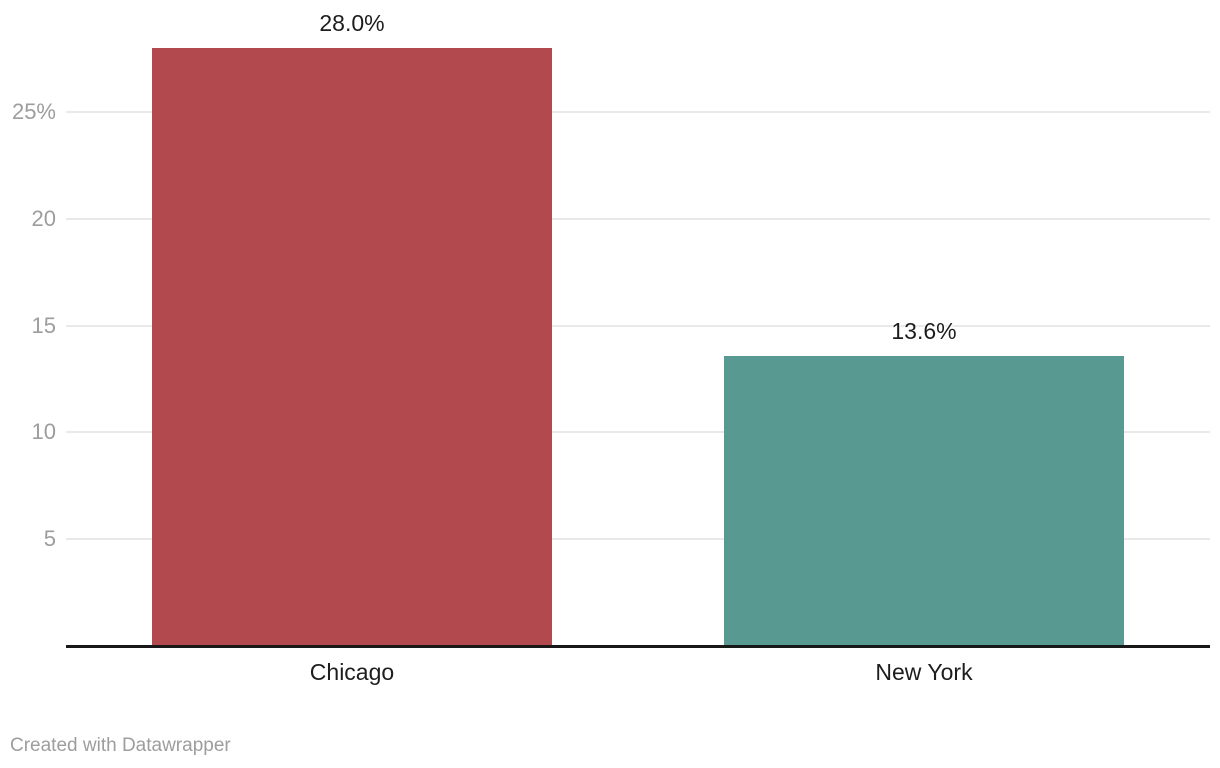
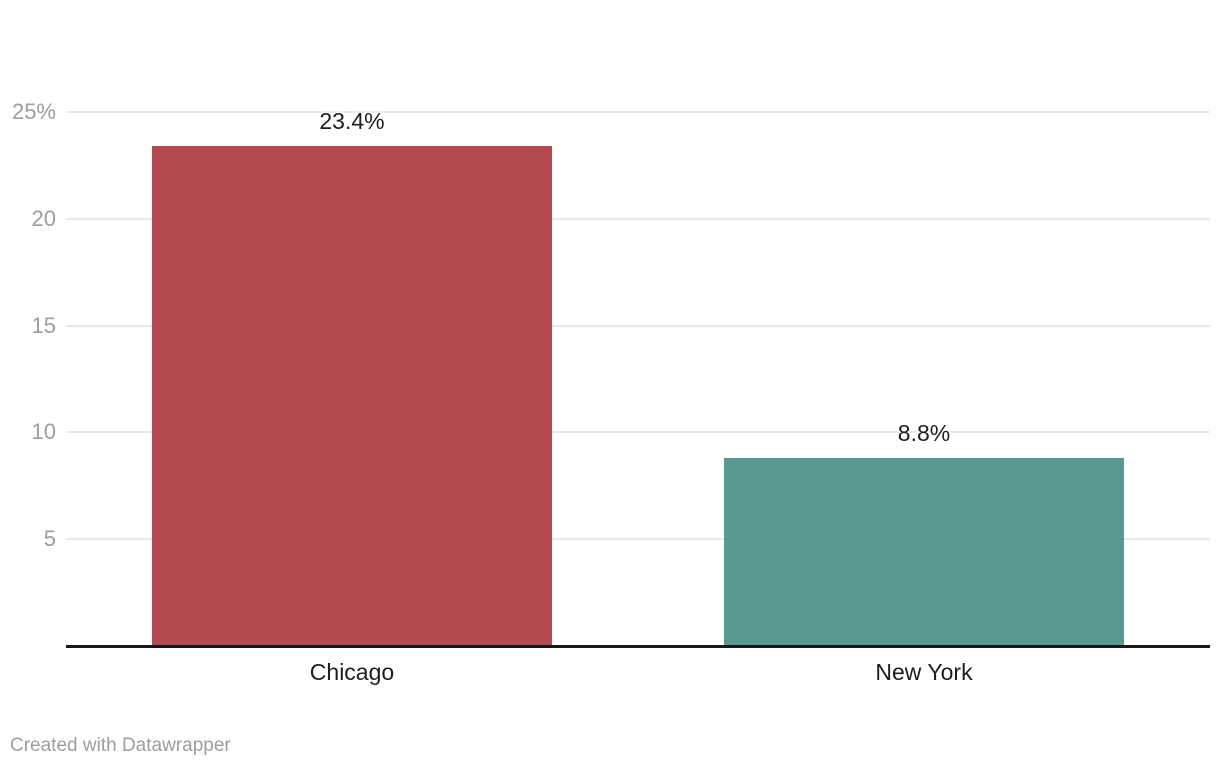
Chicago: 28.0% -> 23.4%
New York: 13.6% -> 8.8%
